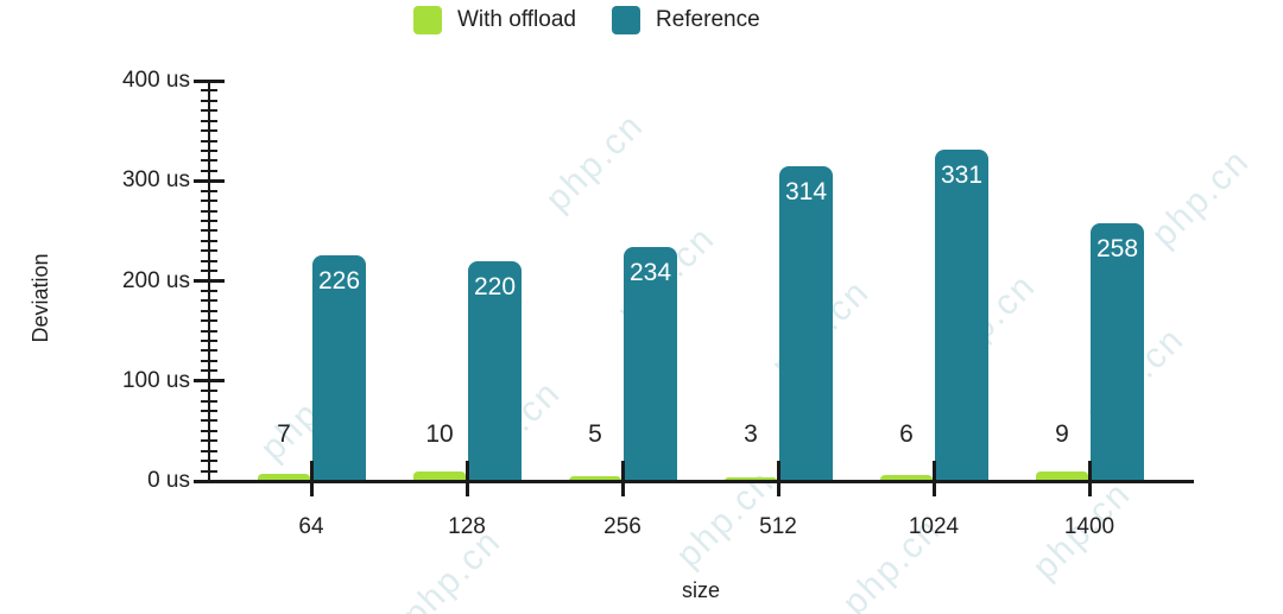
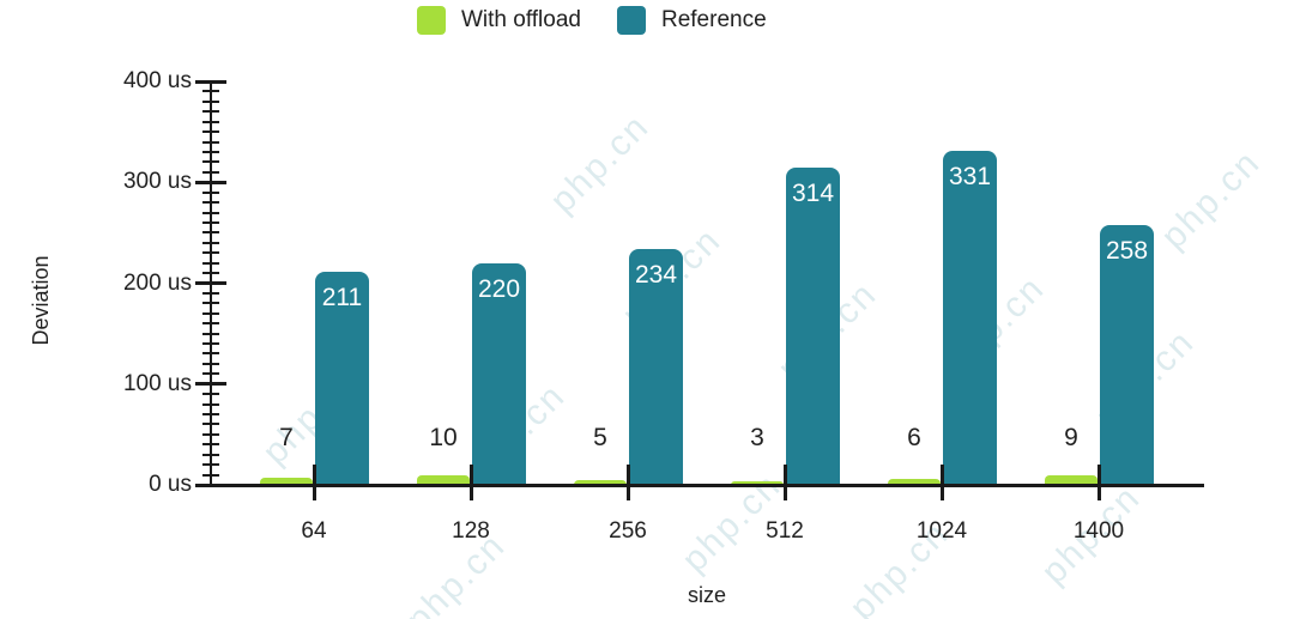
Reference/64: 226 -> 211
